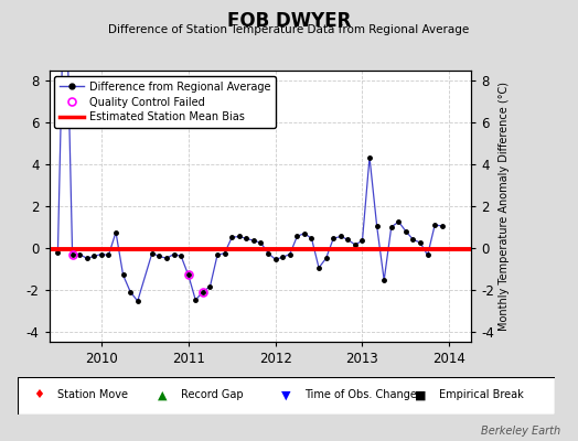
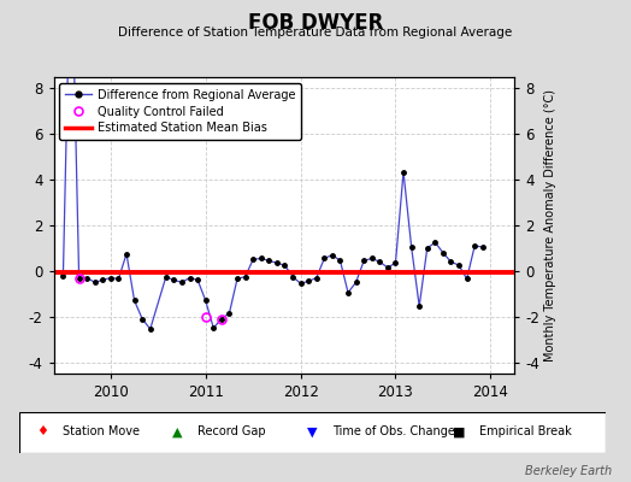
Quality Control Failed/2011: -1.3 -> -2.0
